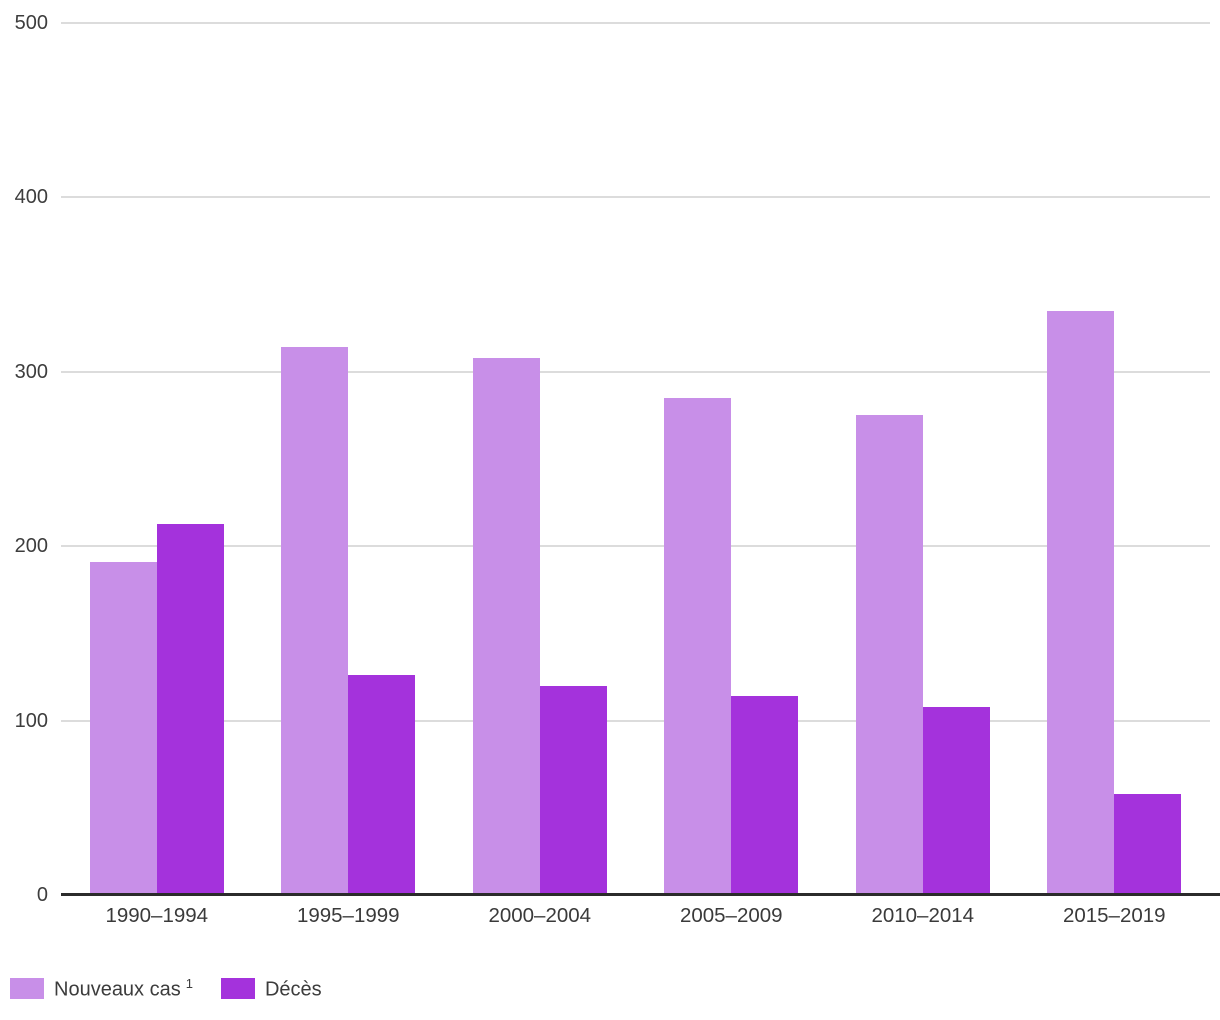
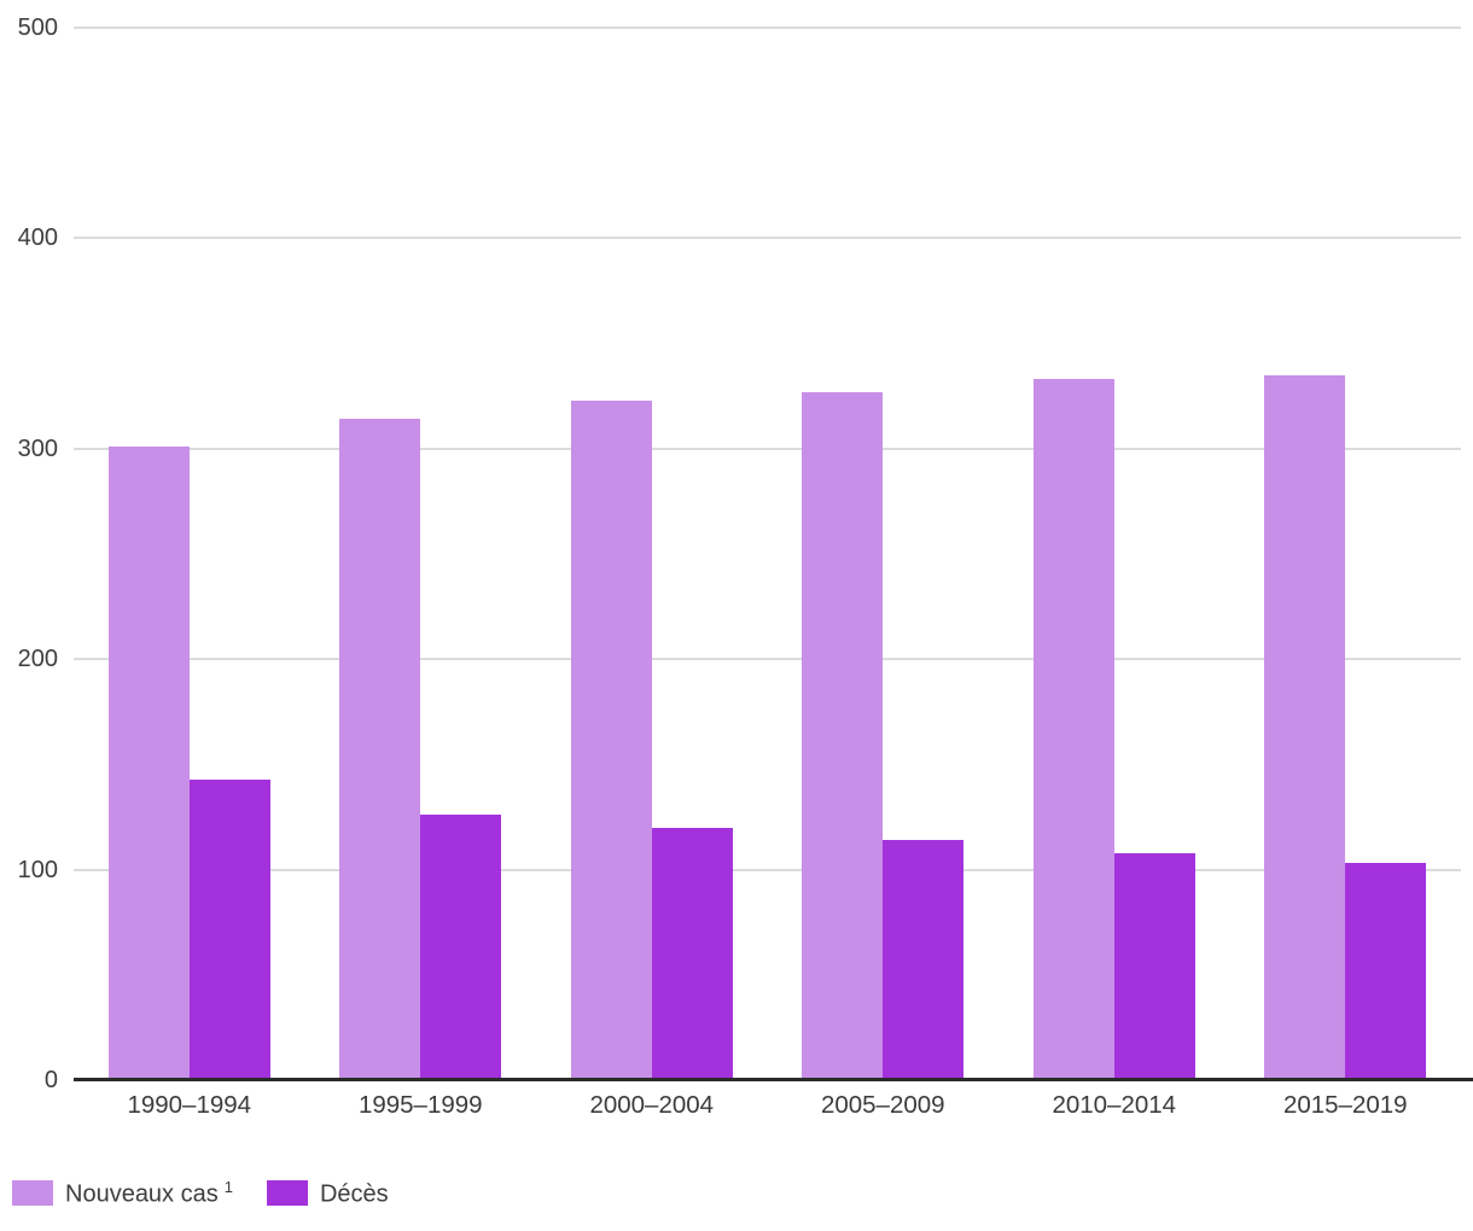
Nouveaux cas/1990–1994: 191 -> 301
Décès/1990–1994: 213 -> 143
Nouveaux cas/2000–2004: 308 -> 323
Nouveaux cas/2005–2009: 285 -> 327
Nouveaux cas/2010–2014: 275 -> 333
Décès/2015–2019: 58 -> 103
